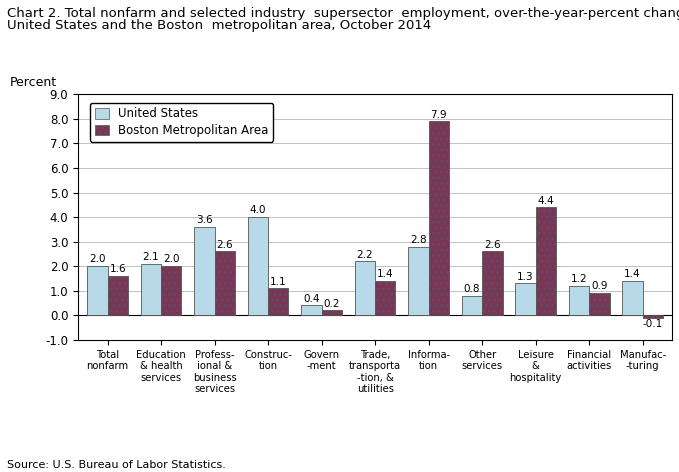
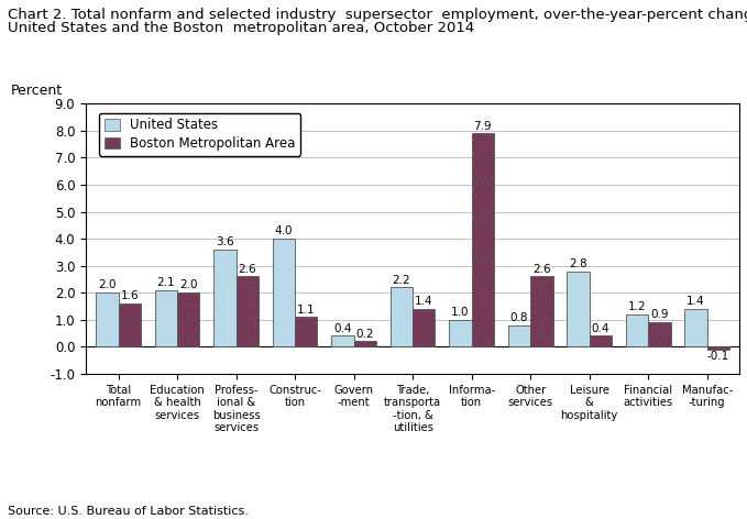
United States/Informa- tion: 2.8 -> 1.0
United States/Leisure & hospitality: 1.3 -> 2.8
Boston Metropolitan Area/Leisure & hospitality: 4.4 -> 0.4
